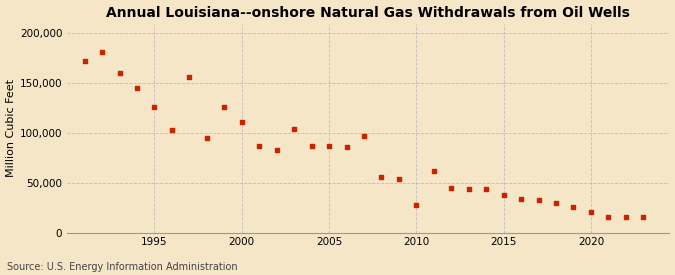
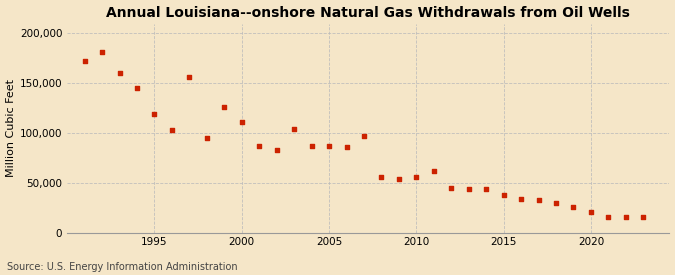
1995: 126,000 -> 119,000
2010: 28,000 -> 56,000
